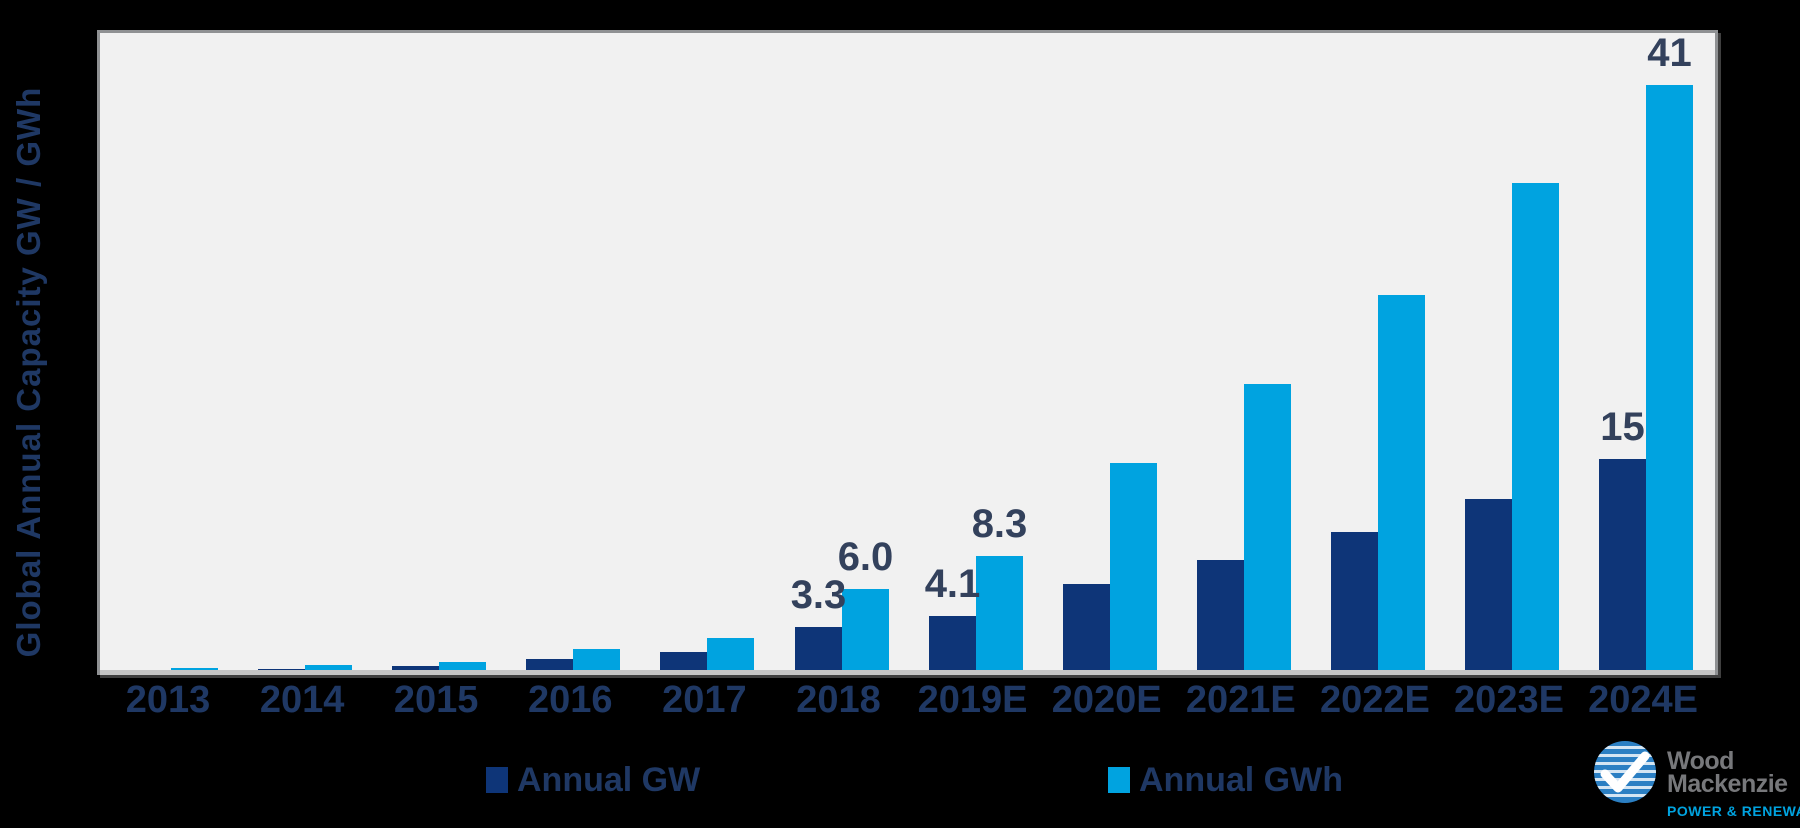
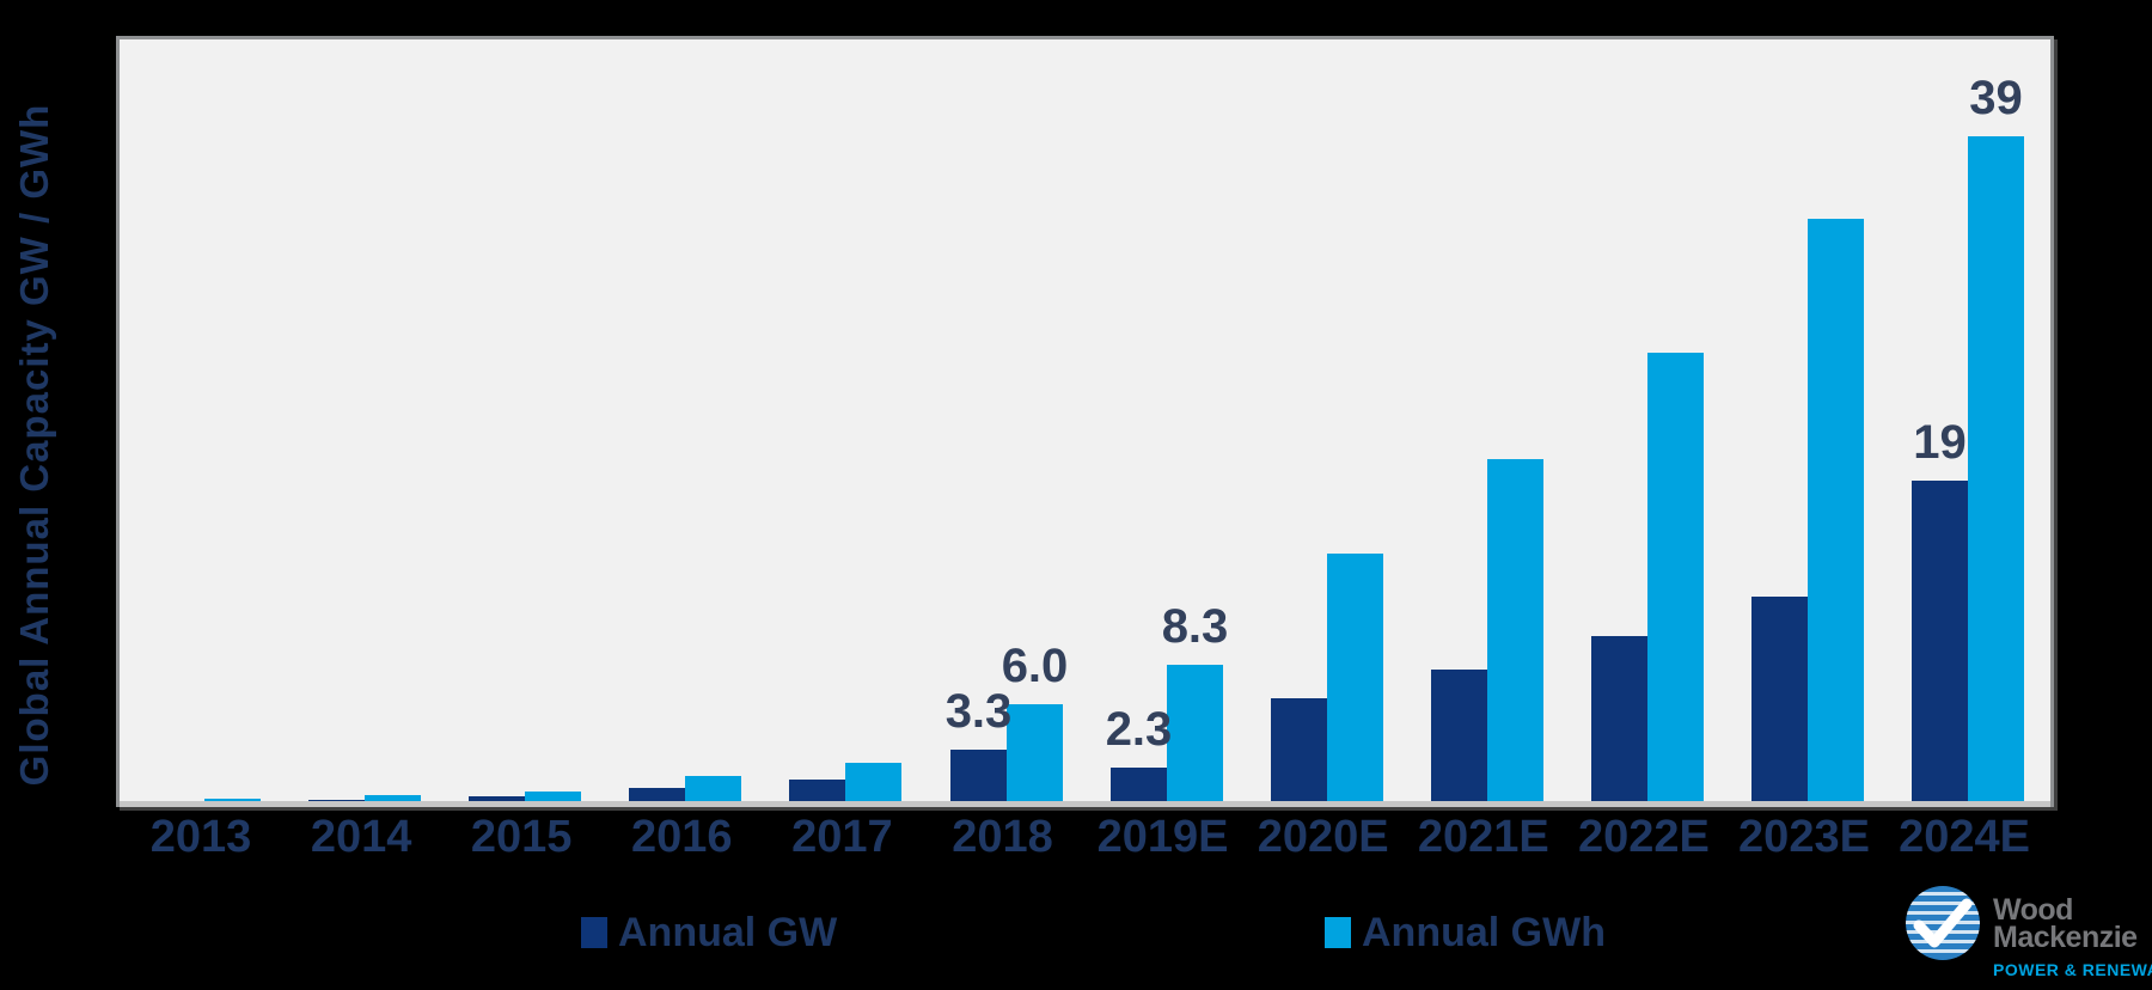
Annual GW/2019E: 4.1 -> 2.3
Annual GW/2024E: 15 -> 19
Annual GWh/2024E: 41 -> 39
